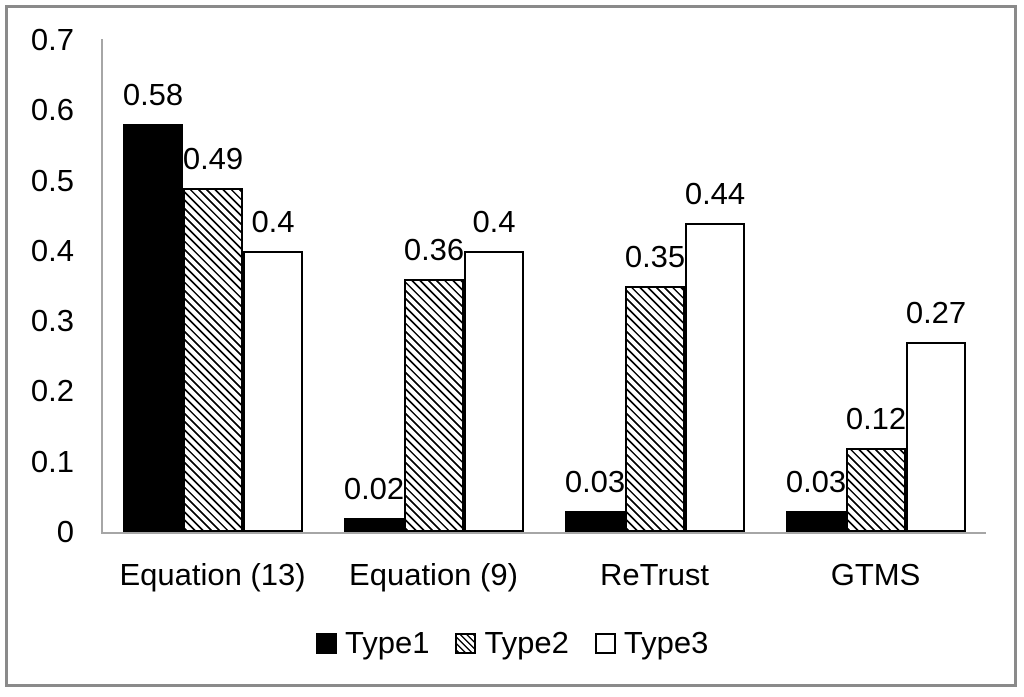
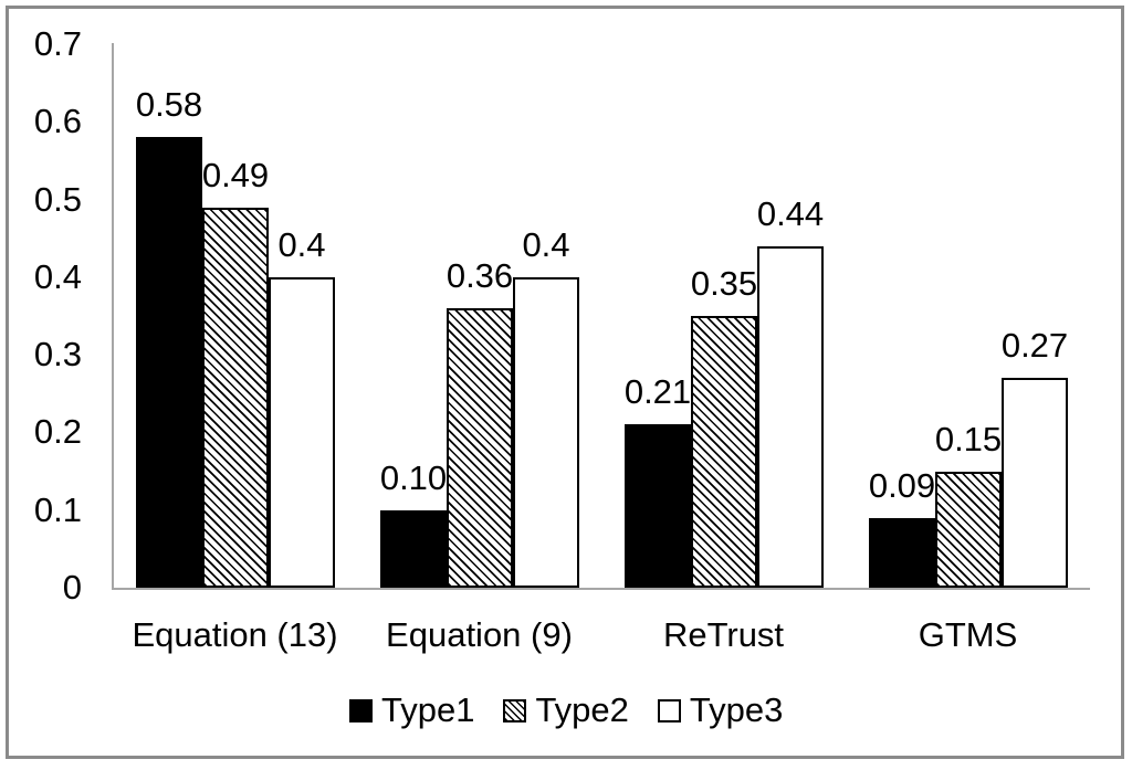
Type1/Equation (9): 0.02 -> 0.10
Type1/ReTrust: 0.03 -> 0.21
Type1/GTMS: 0.03 -> 0.09
Type2/GTMS: 0.12 -> 0.15
